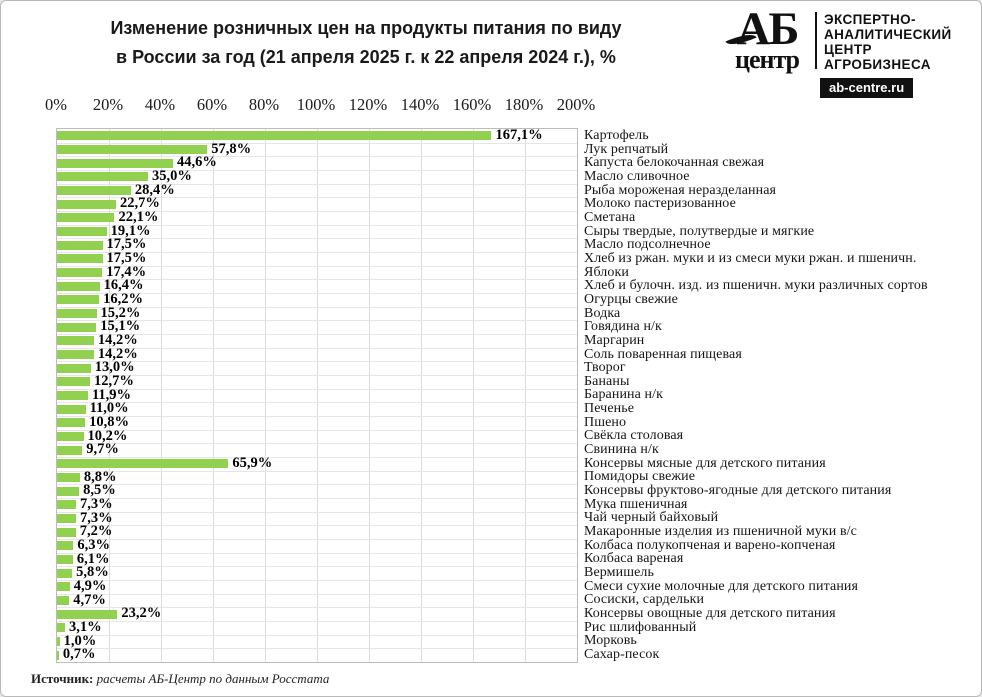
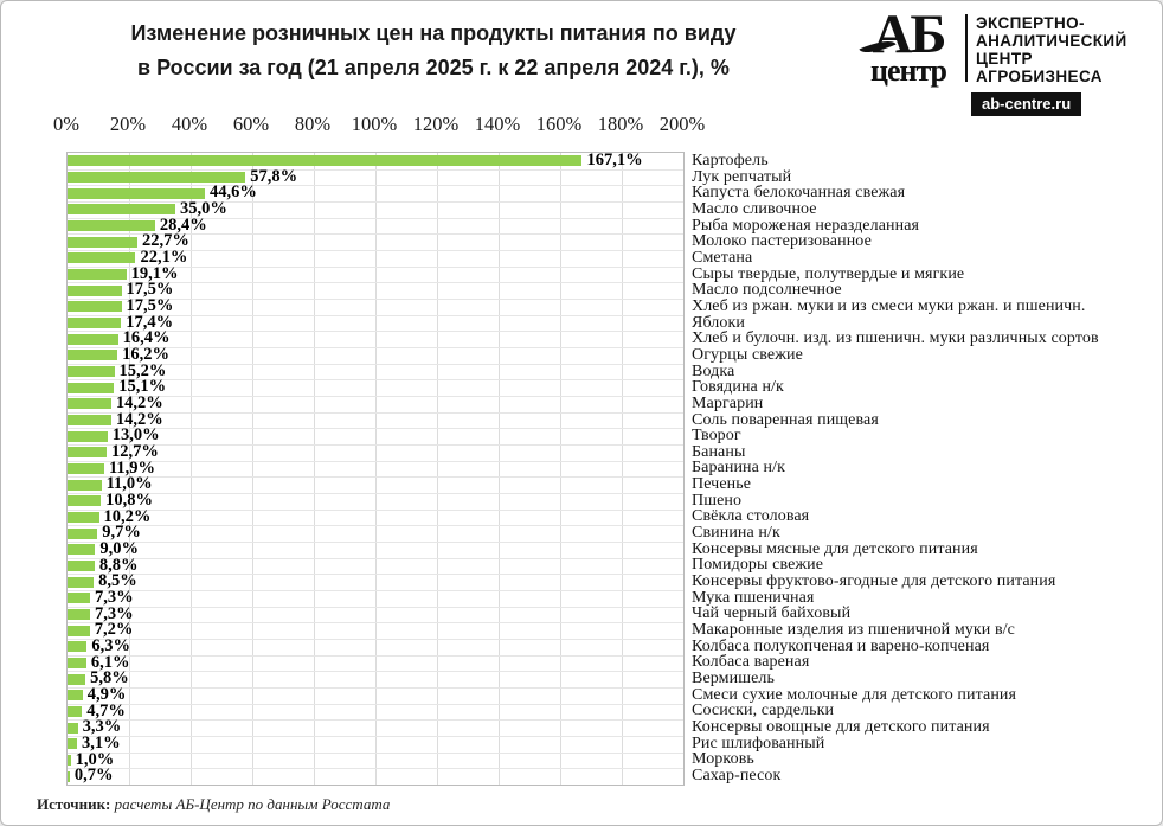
Консервы мясные для детского питания: 65,9% -> 9,0%
Консервы овощные для детского питания: 23,2% -> 3,3%
